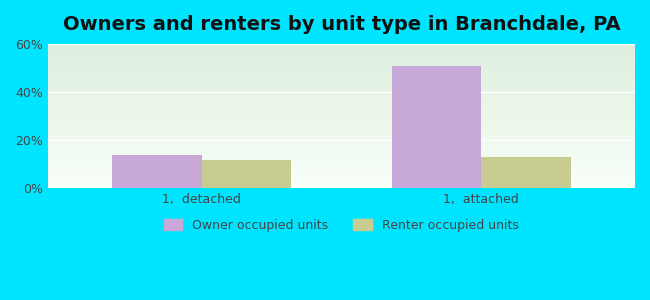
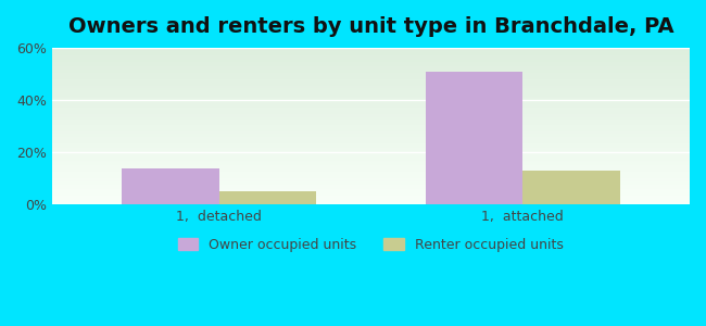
Renter occupied units/1, detached: 12% -> 5%
